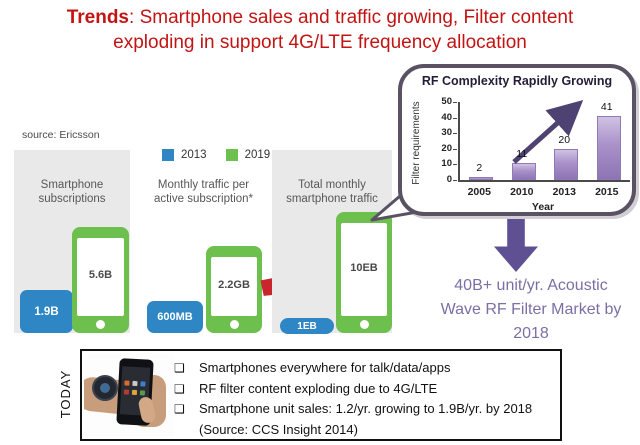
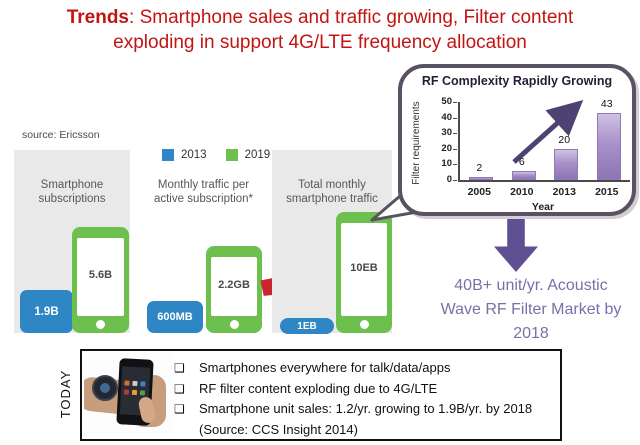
2010: 11 -> 6
2015: 41 -> 43
